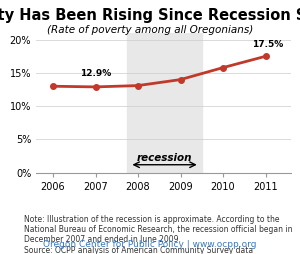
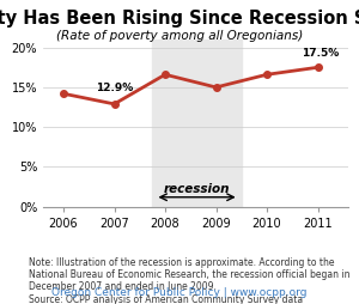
2006: 13.0% -> 14.2%
2008: 13.1% -> 16.6%
2009: 14.0% -> 15.0%
2010: 15.8% -> 16.6%
